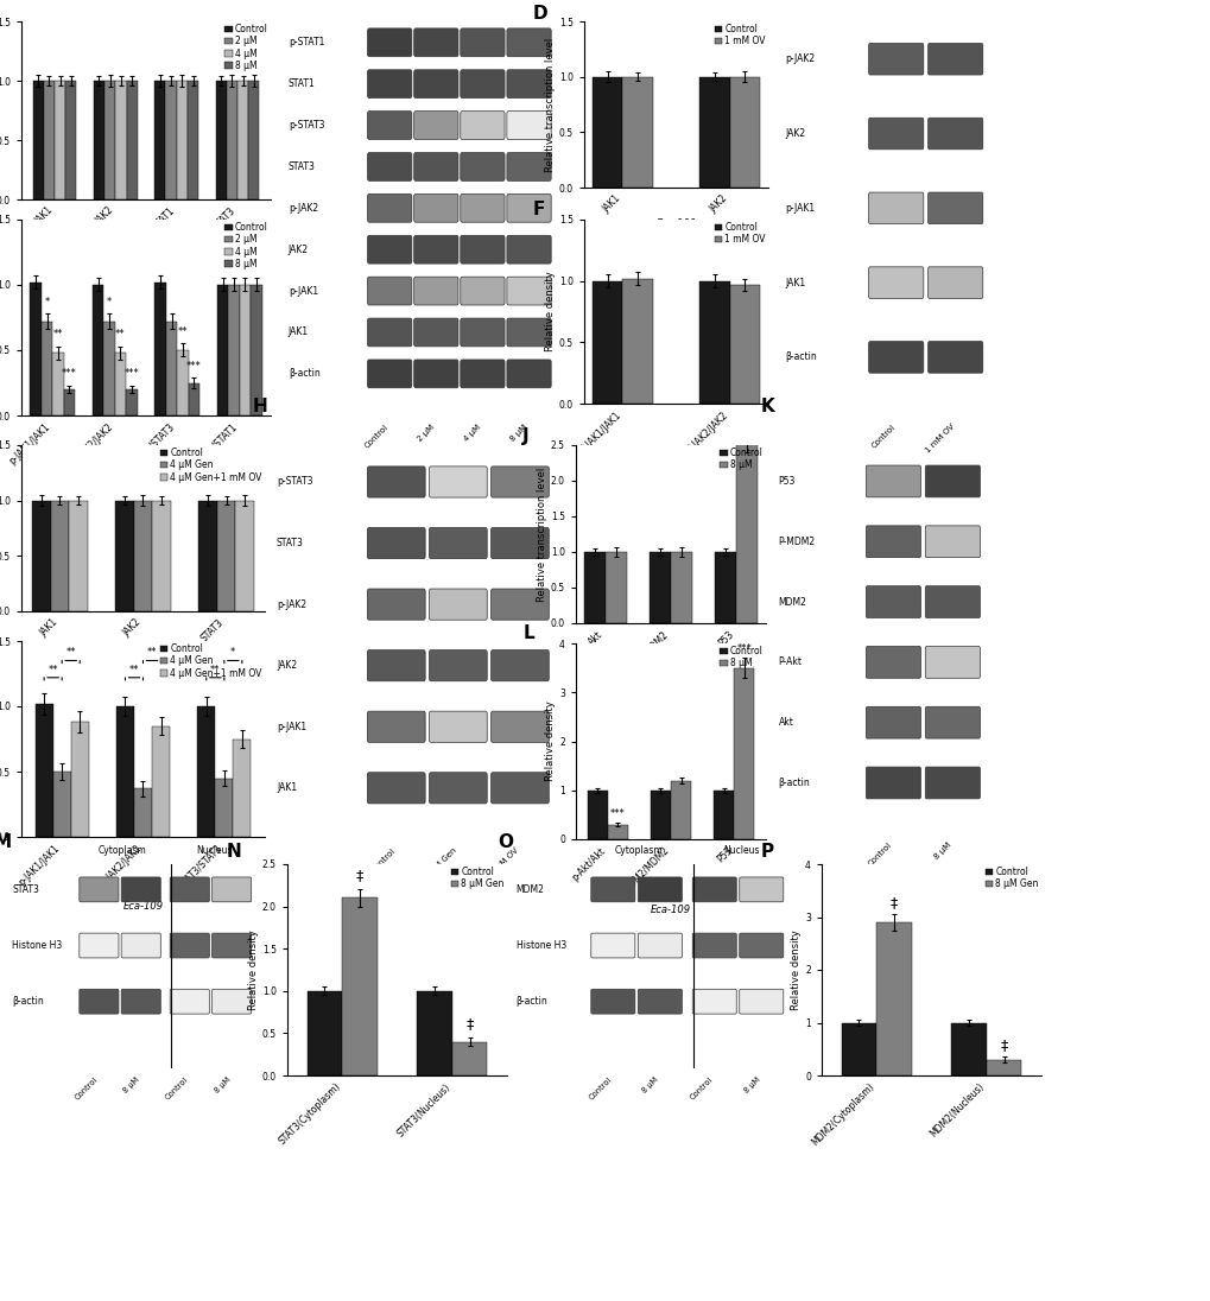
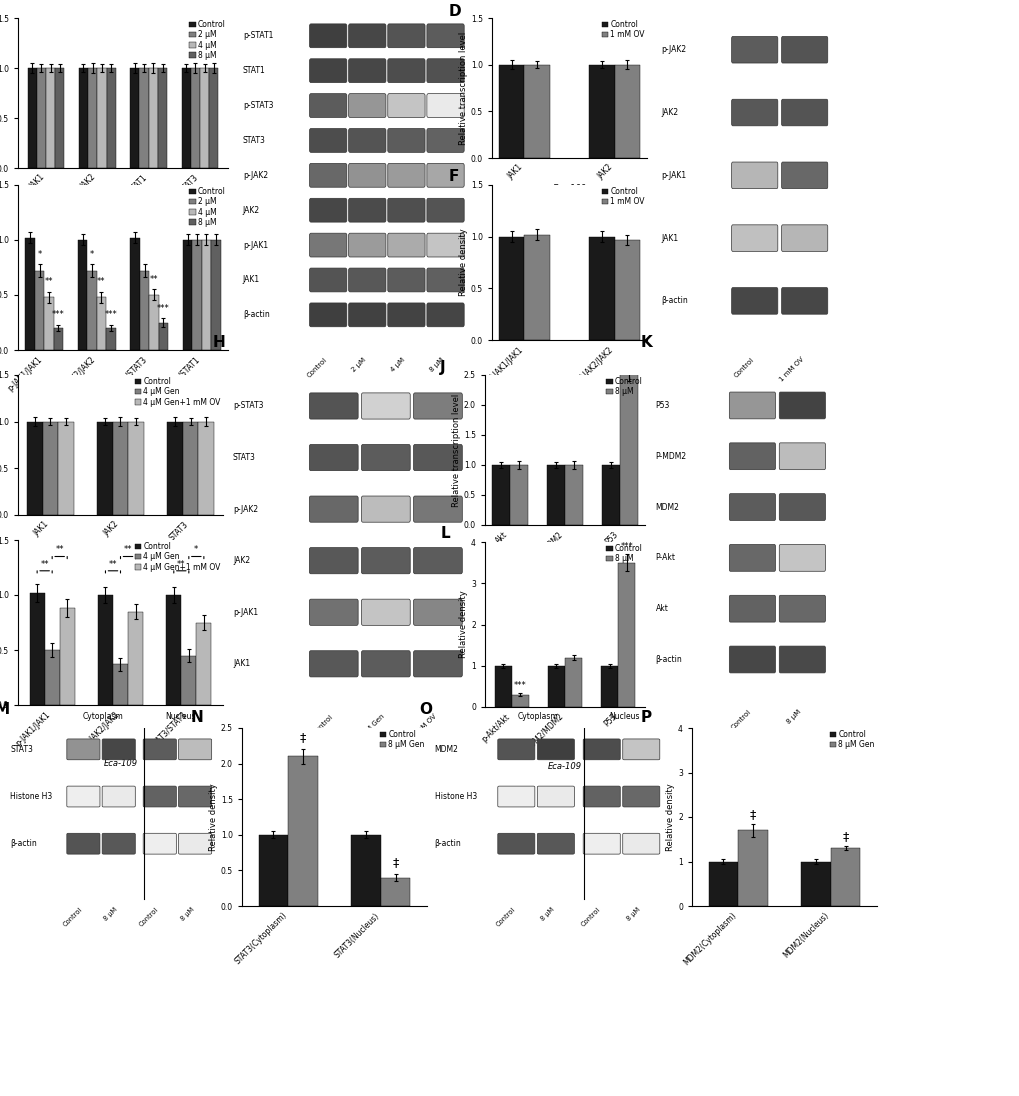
8 μM Gen/MDM2(Cytoplasm): 2.9 -> 1.7
8 μM Gen/MDM2(Nucleus): 0.3 -> 1.3
